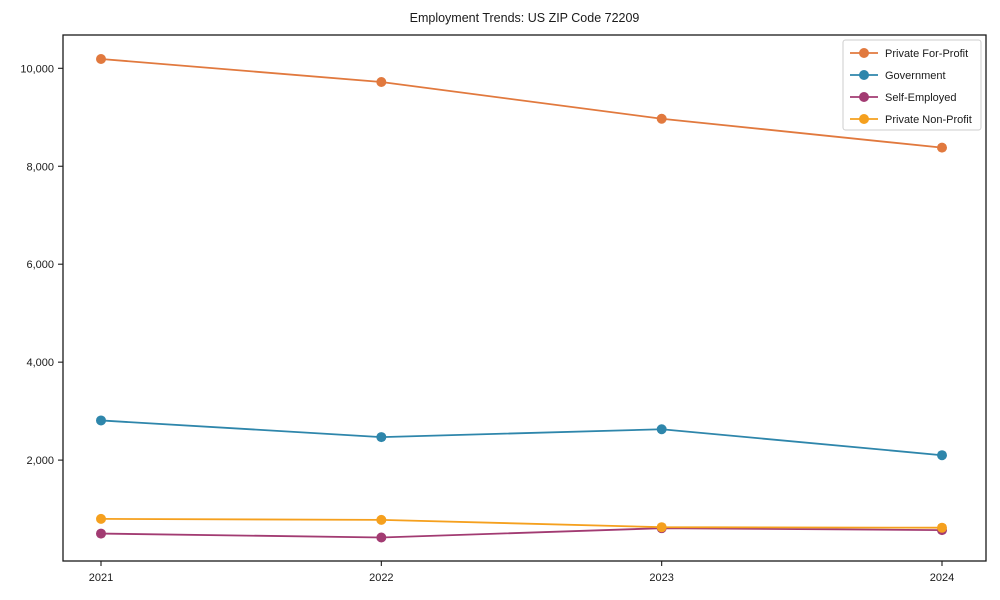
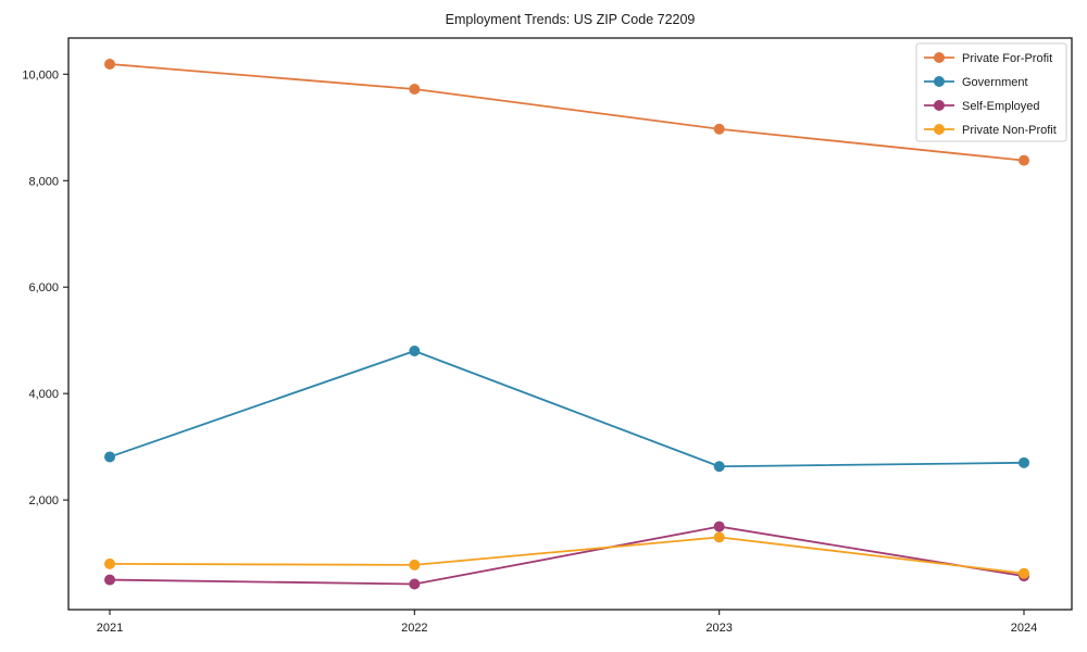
Government/2022: 2500 -> 4800
Self-Employed/2023: 600 -> 1500
Private Non-Profit/2023: 600 -> 1300
Government/2024: 2100 -> 2700
